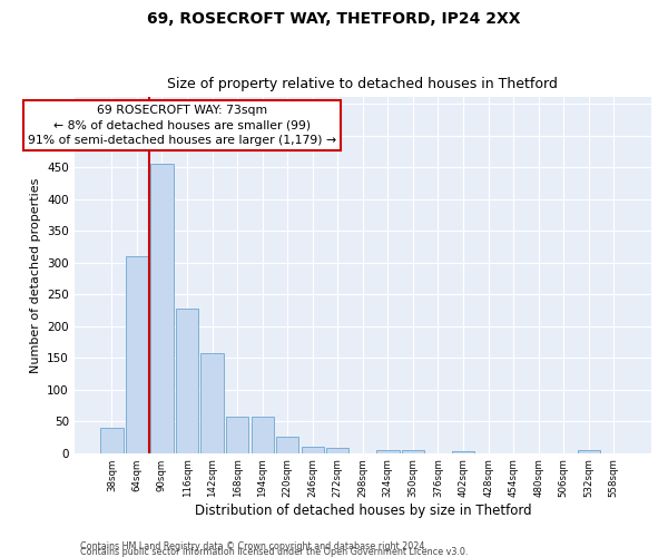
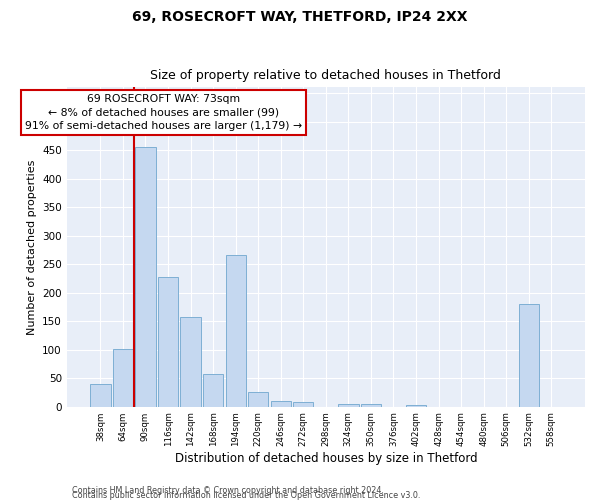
64sqm: 310 -> 102
194sqm: 57 -> 266
532sqm: 5 -> 180
